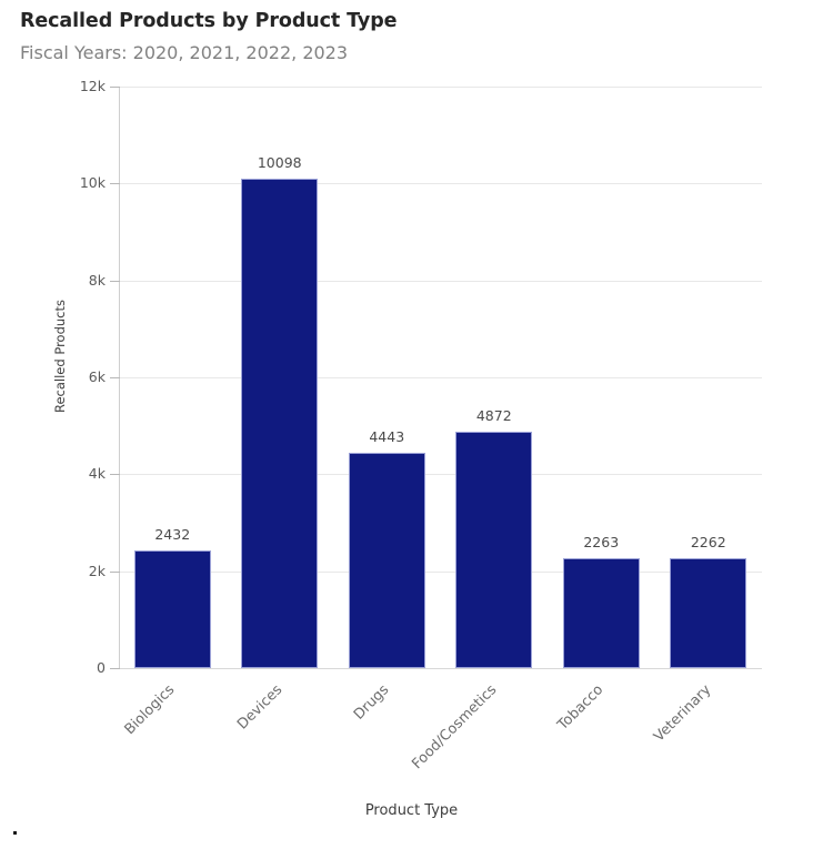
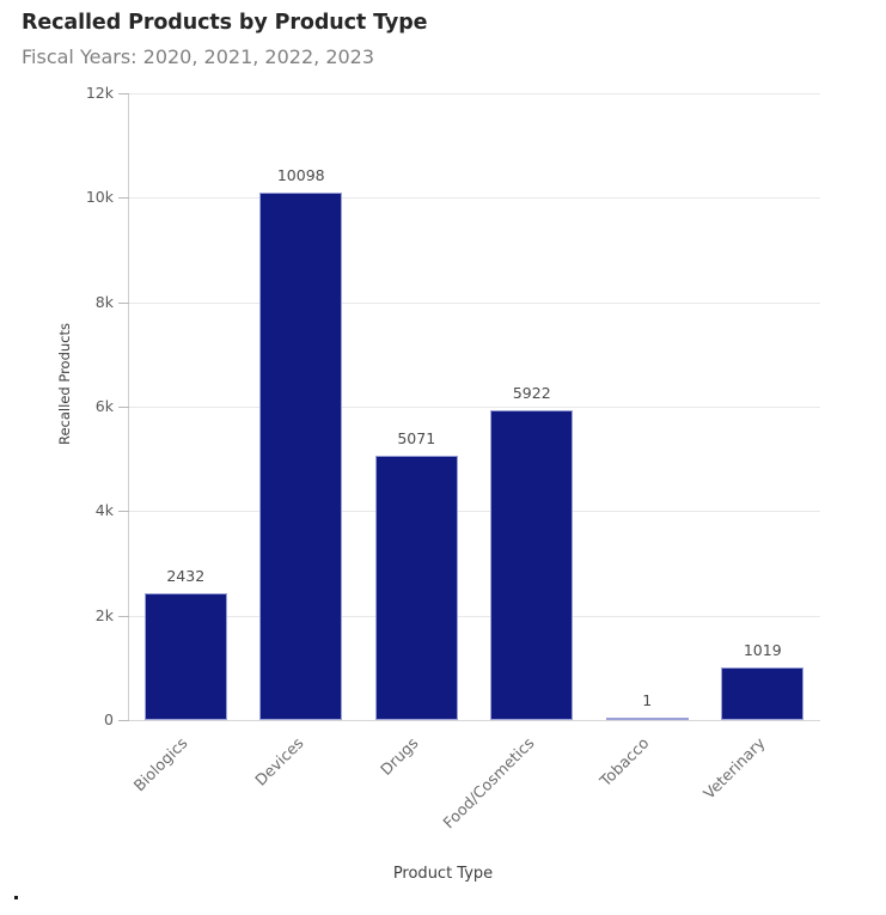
Drugs: 4443 -> 5071
Food/Cosmetics: 4872 -> 5922
Tobacco: 2263 -> 1
Veterinary: 2262 -> 1019
